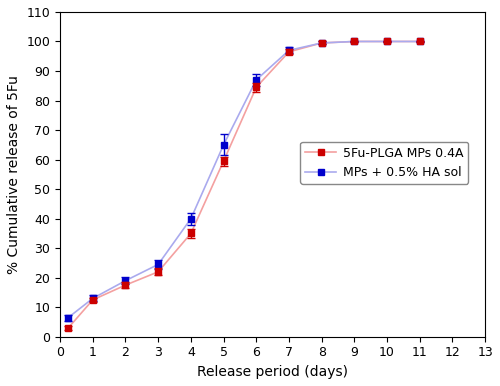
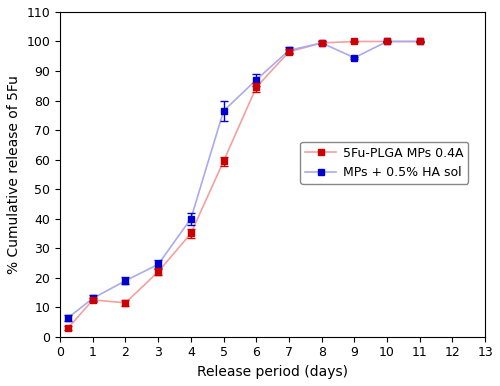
5Fu-PLGA MPs 0.4A/2: 17.5 -> 11.5
MPs + 0.5% HA sol/5: 65.0 -> 76.5
MPs + 0.5% HA sol/9: 100.0 -> 94.5
